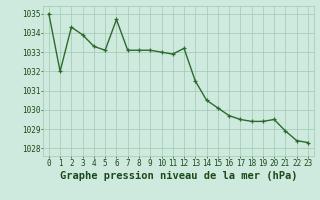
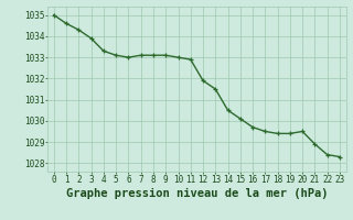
1: 1032.0 -> 1034.6
6: 1034.7 -> 1033.0
12: 1033.2 -> 1031.9
